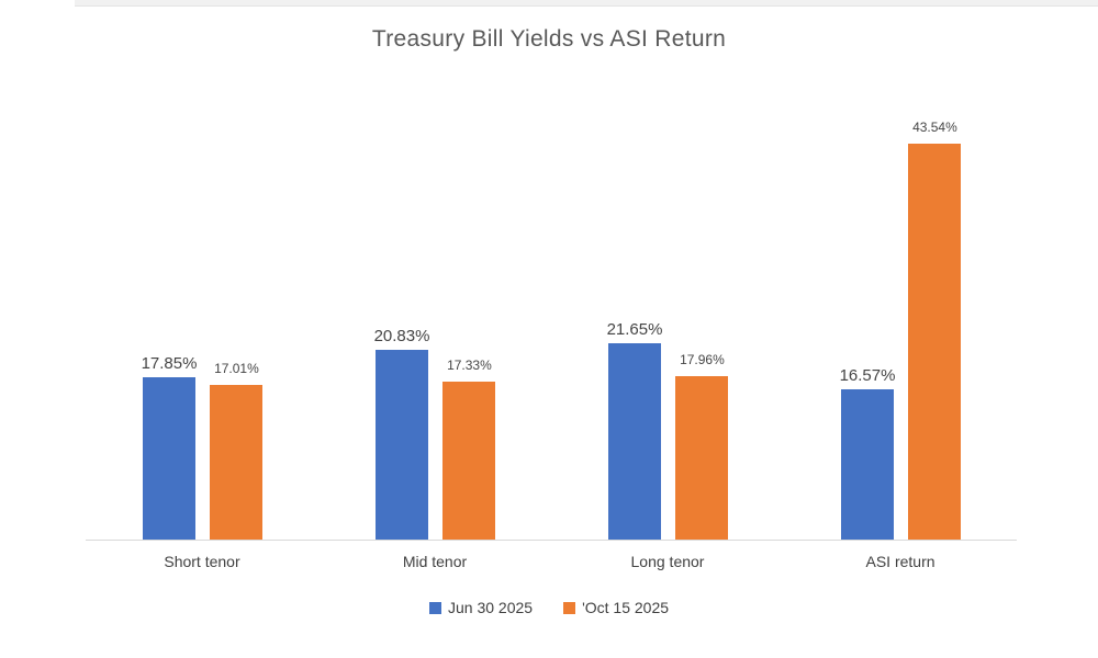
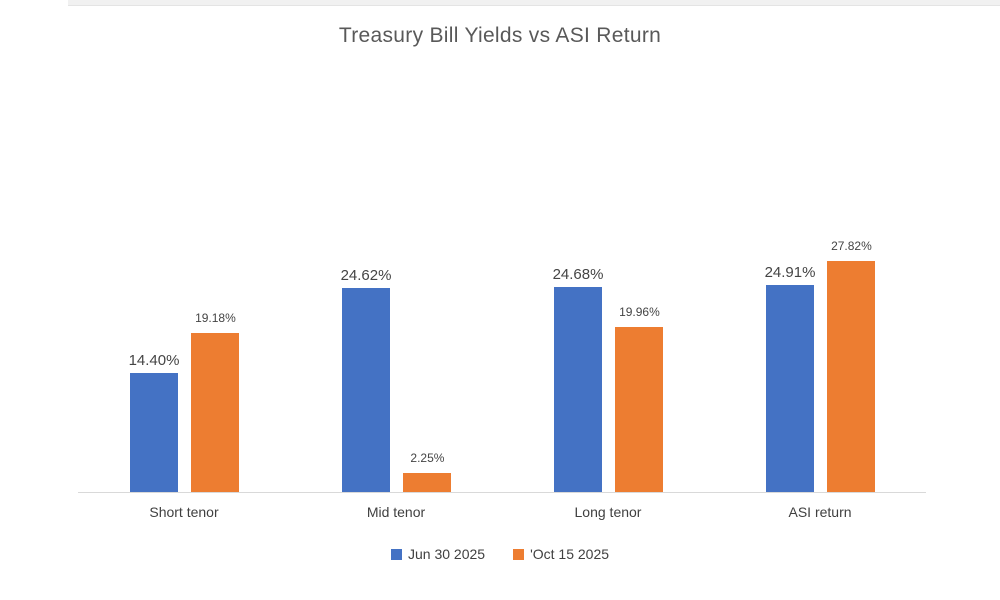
Jun 30 2025/Short tenor: 17.85% -> 14.40%
'Oct 15 2025/Short tenor: 17.01% -> 19.18%
Jun 30 2025/Mid tenor: 20.83% -> 24.62%
'Oct 15 2025/Mid tenor: 17.33% -> 2.25%
Jun 30 2025/Long tenor: 21.65% -> 24.68%
'Oct 15 2025/Long tenor: 17.96% -> 19.96%
Jun 30 2025/ASI return: 16.57% -> 24.91%
'Oct 15 2025/ASI return: 43.54% -> 27.82%
